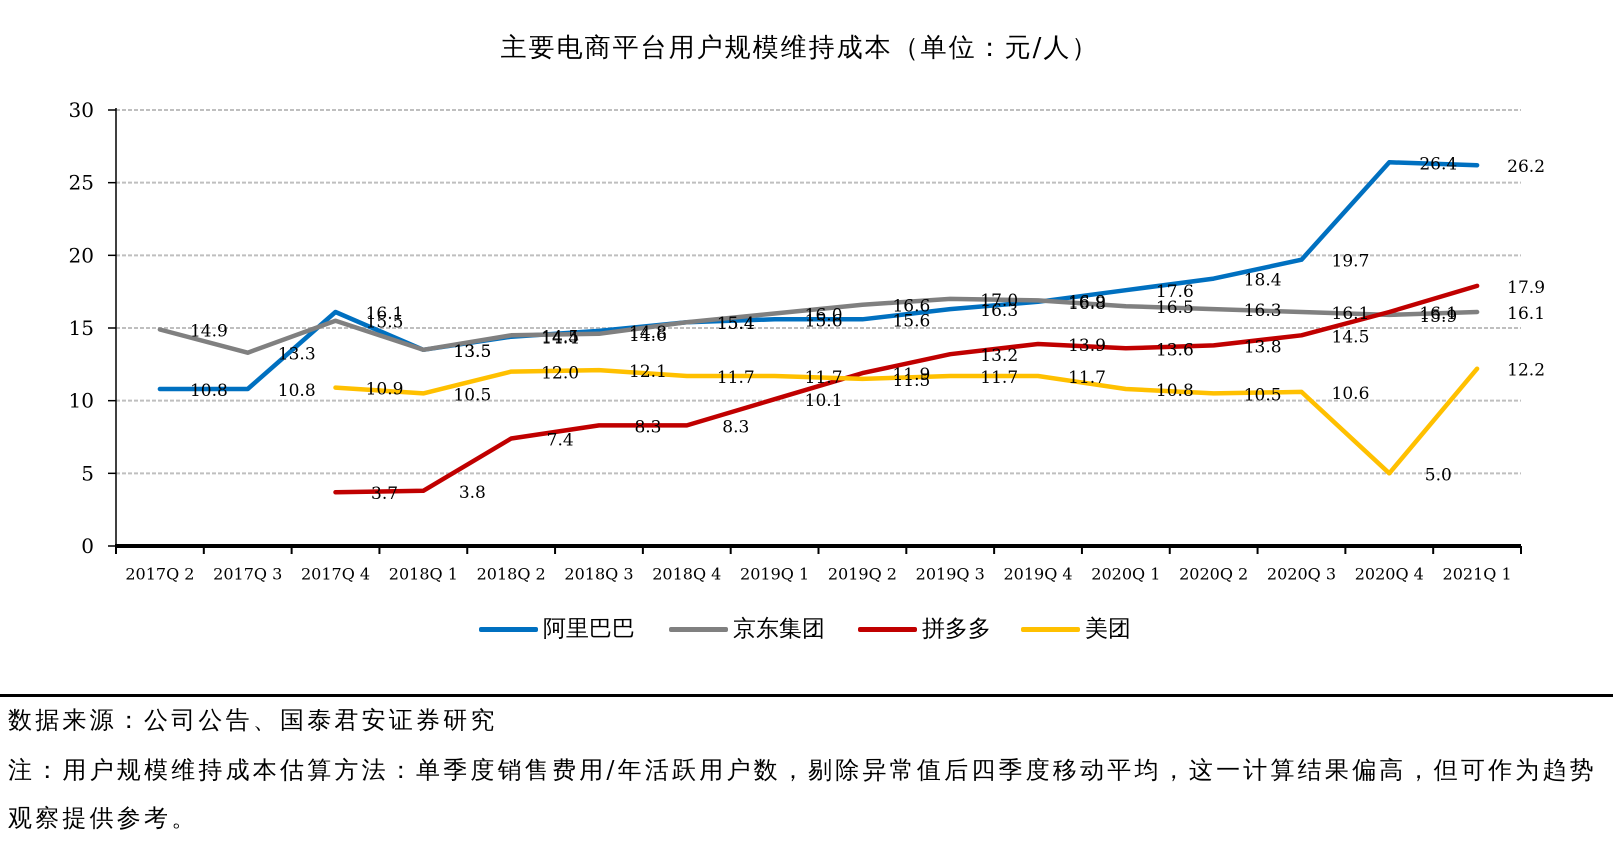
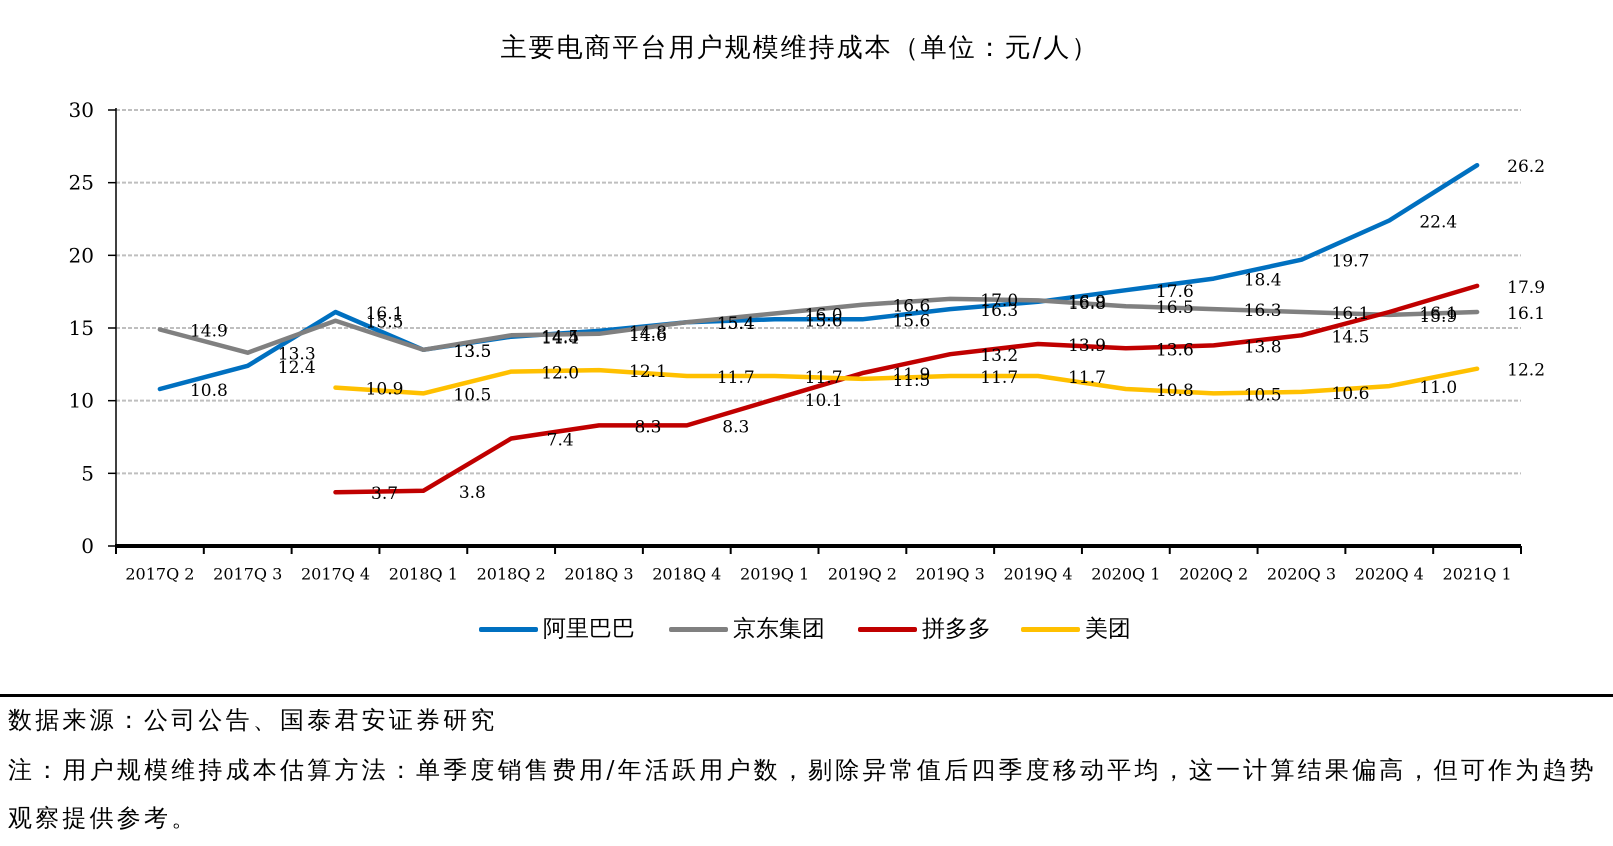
阿里巴巴/2017Q 3: 10.8 -> 12.4
阿里巴巴/2020Q 4: 26.4 -> 22.4
美团/2020Q 4: 5.0 -> 11.0
